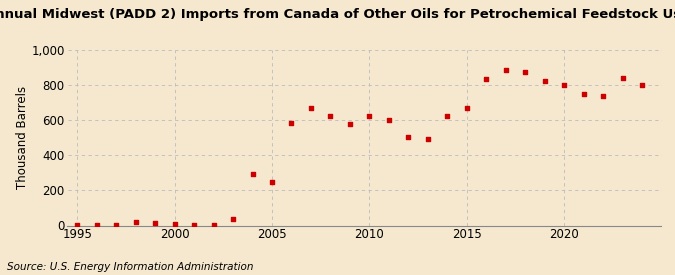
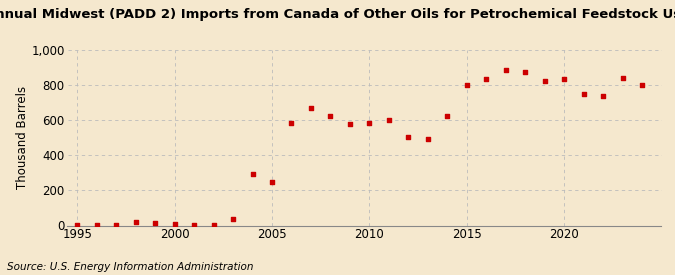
2010: 620 -> 580
2015: 670 -> 800
2020: 800 -> 830
